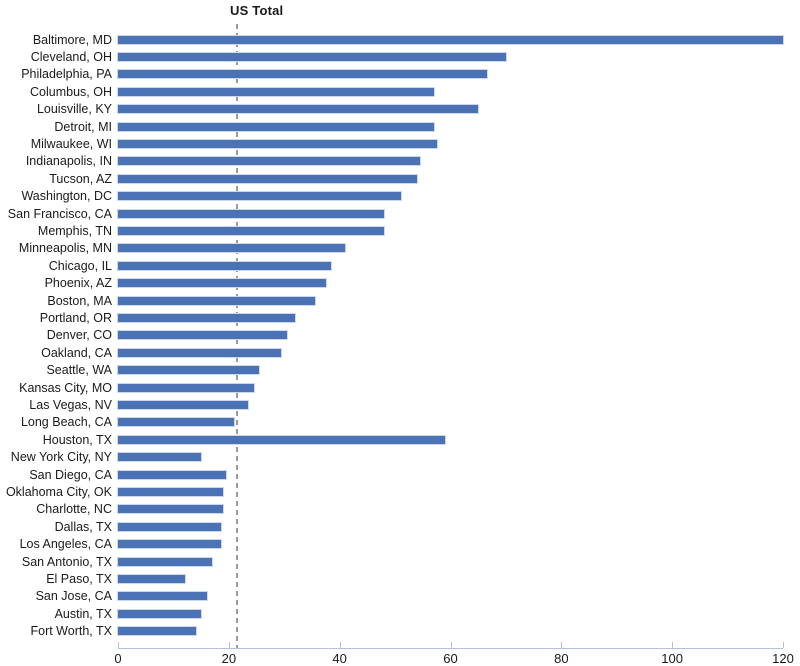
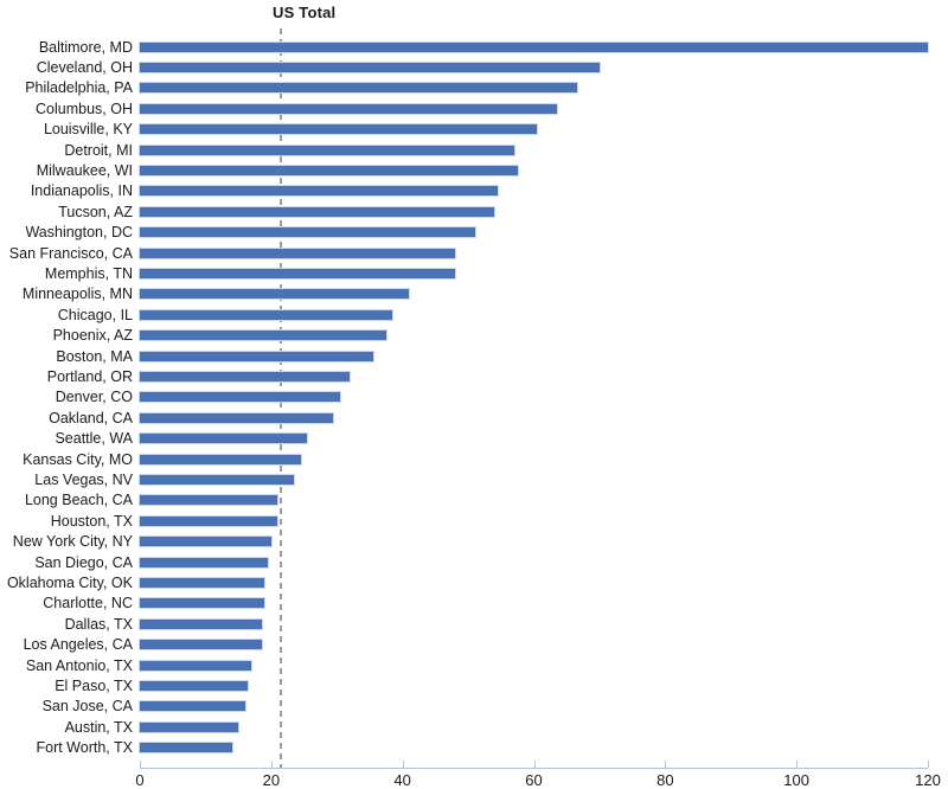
Columbus, OH: 57 -> 64
Louisville, KY: 65 -> 60
Houston, TX: 59 -> 21
New York City, NY: 15 -> 20
El Paso, TX: 12 -> 16
